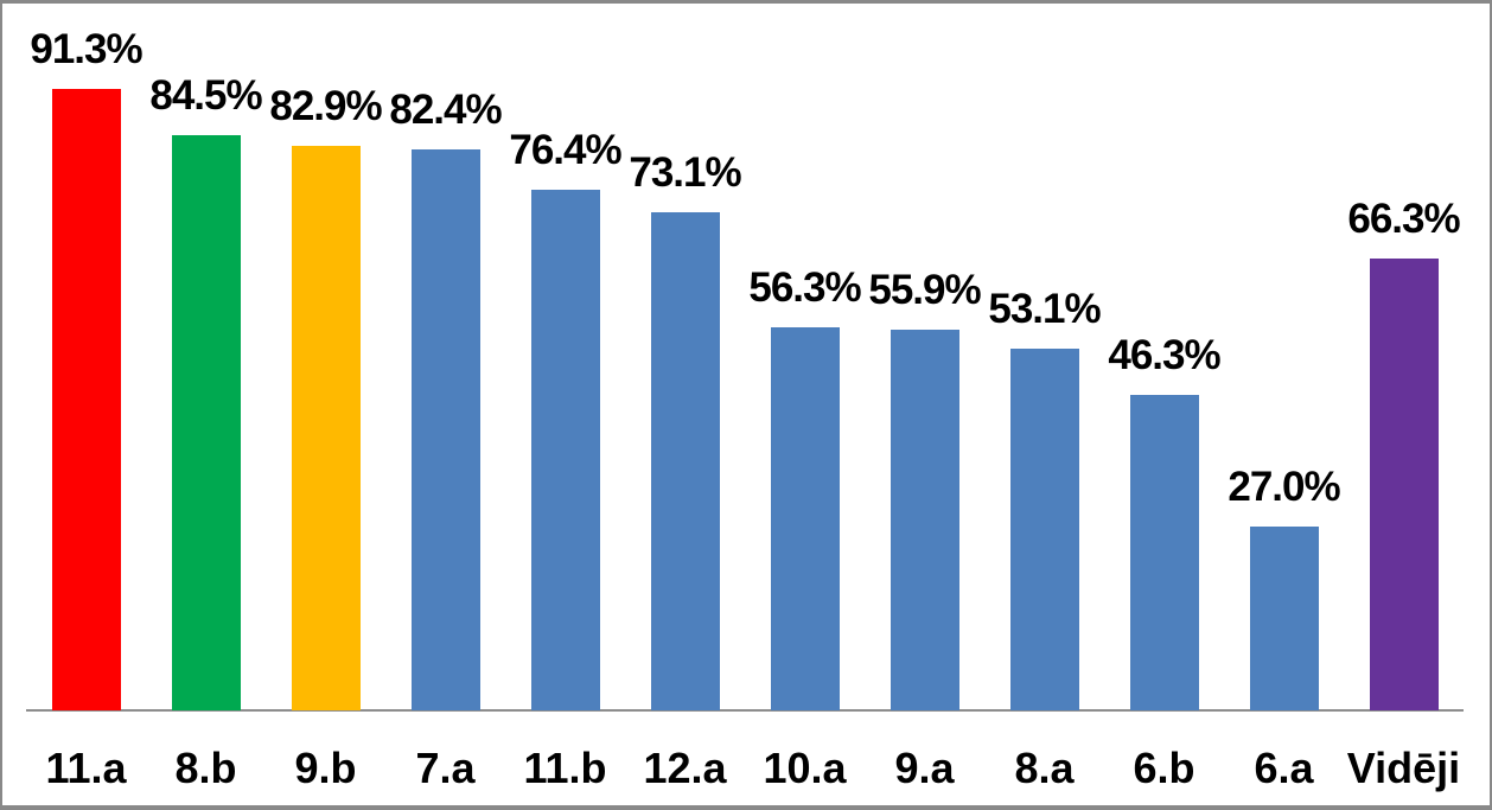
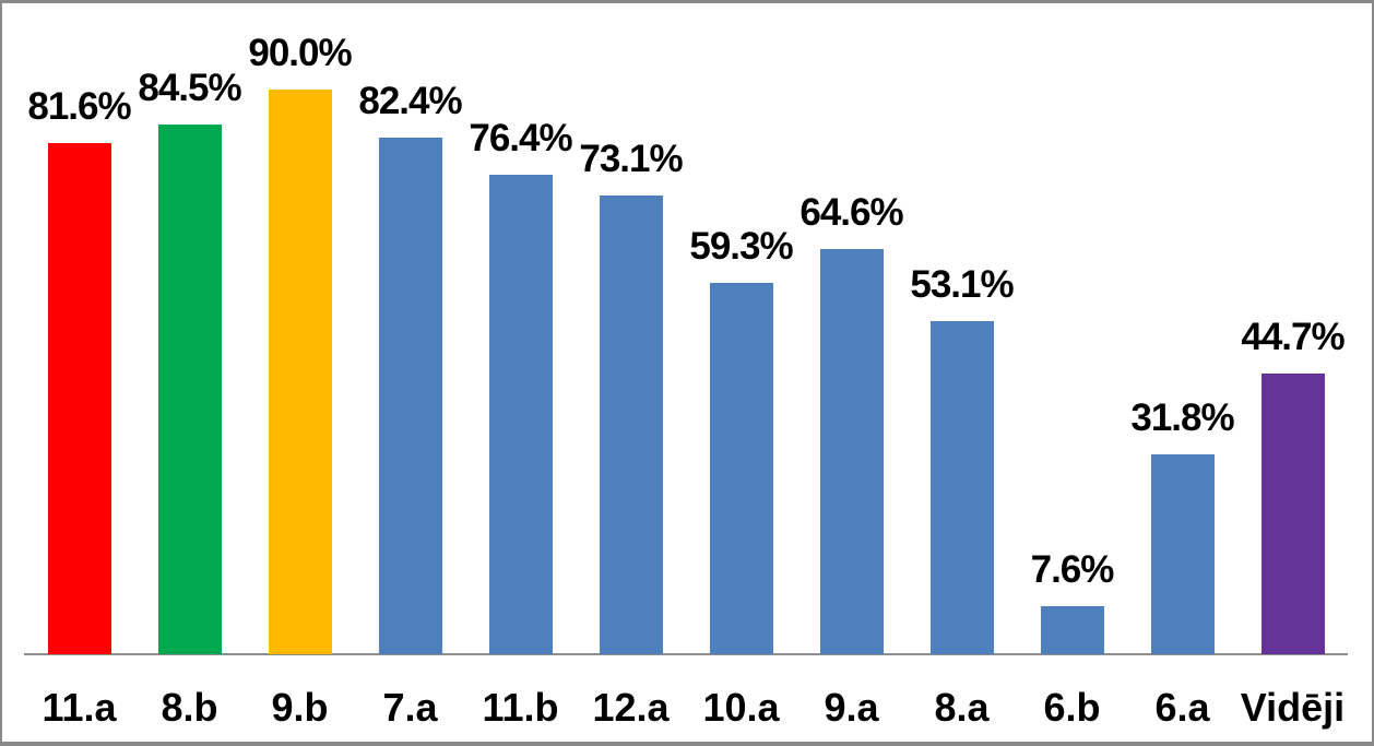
11.a: 91.3% -> 81.6%
9.b: 82.9% -> 90.0%
10.a: 56.3% -> 59.3%
9.a: 55.9% -> 64.6%
6.b: 46.3% -> 7.6%
6.a: 27.0% -> 31.8%
Vidēji: 66.3% -> 44.7%
